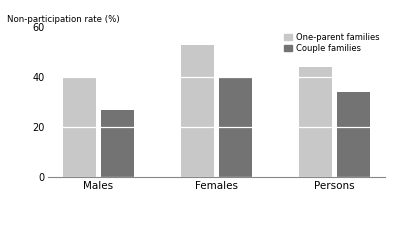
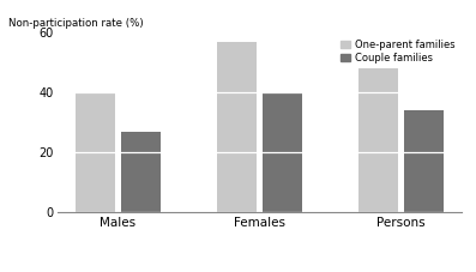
One-parent families/Females: 53 -> 57
One-parent families/Persons: 44 -> 48
